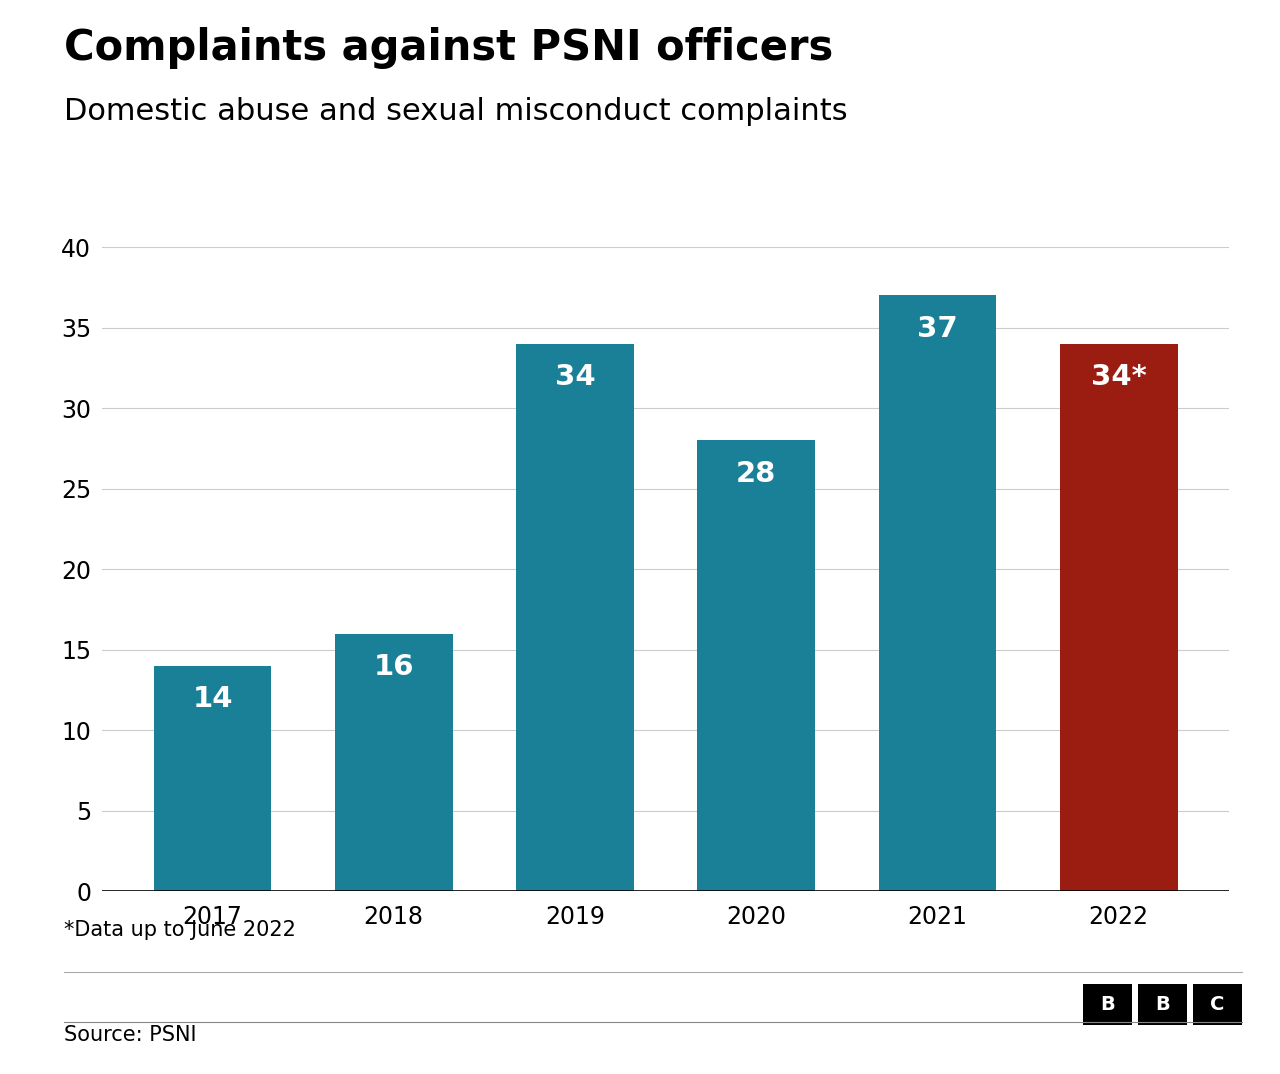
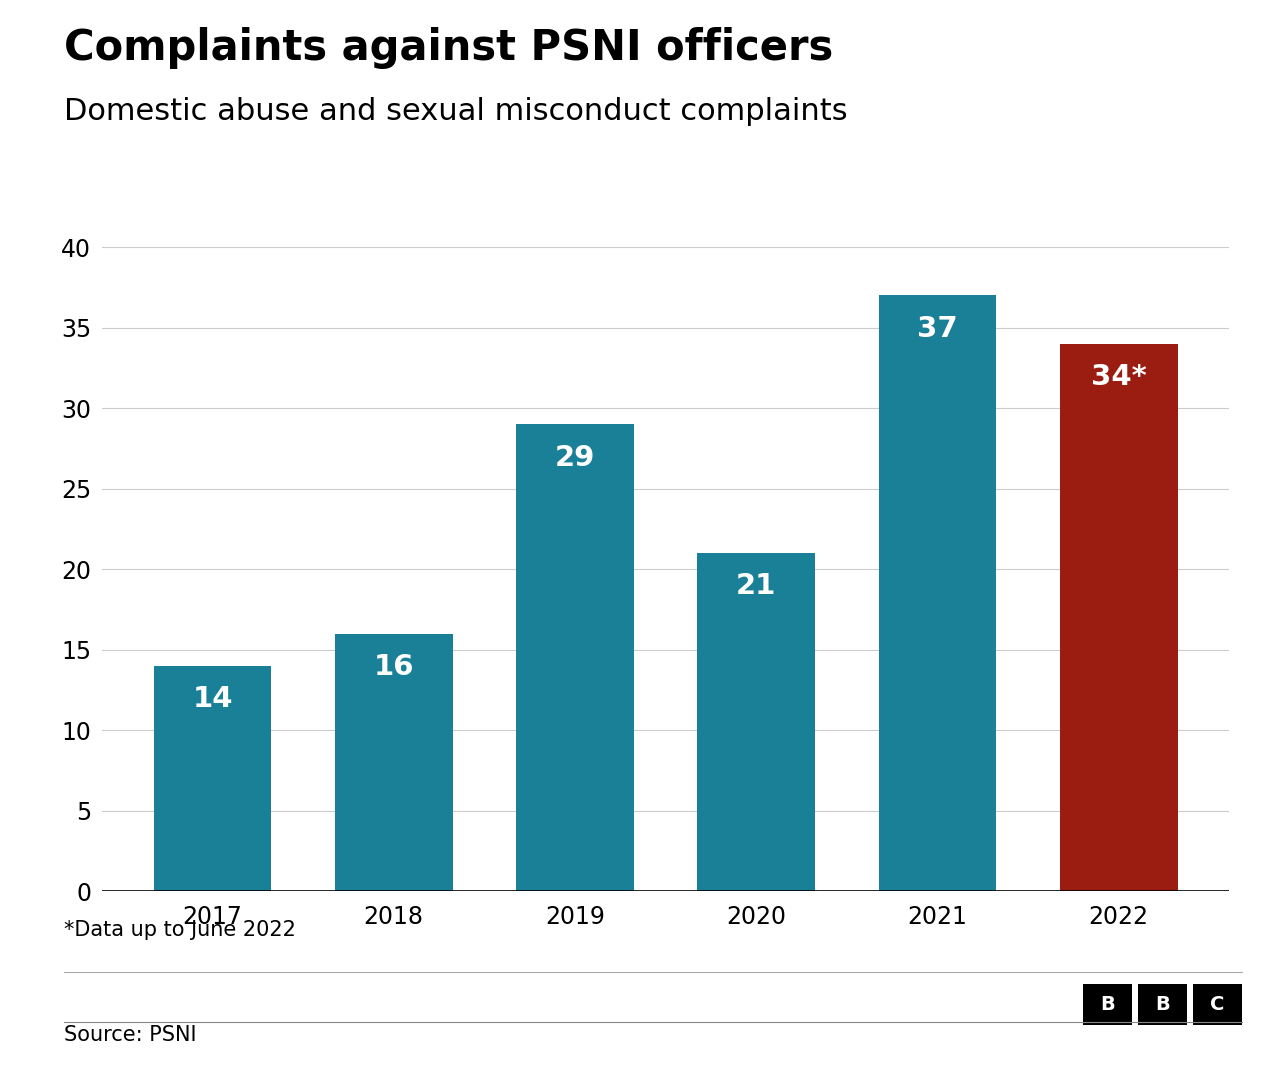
2019: 34 -> 29
2020: 28 -> 21
